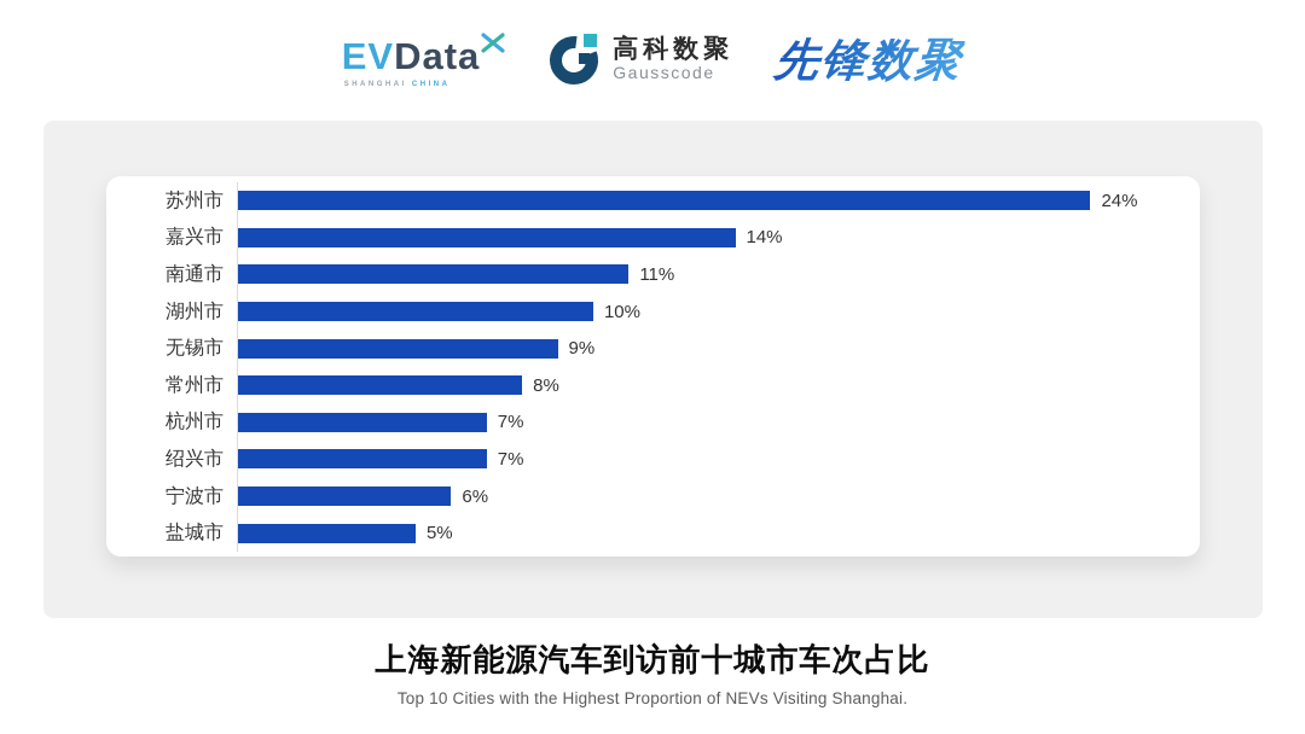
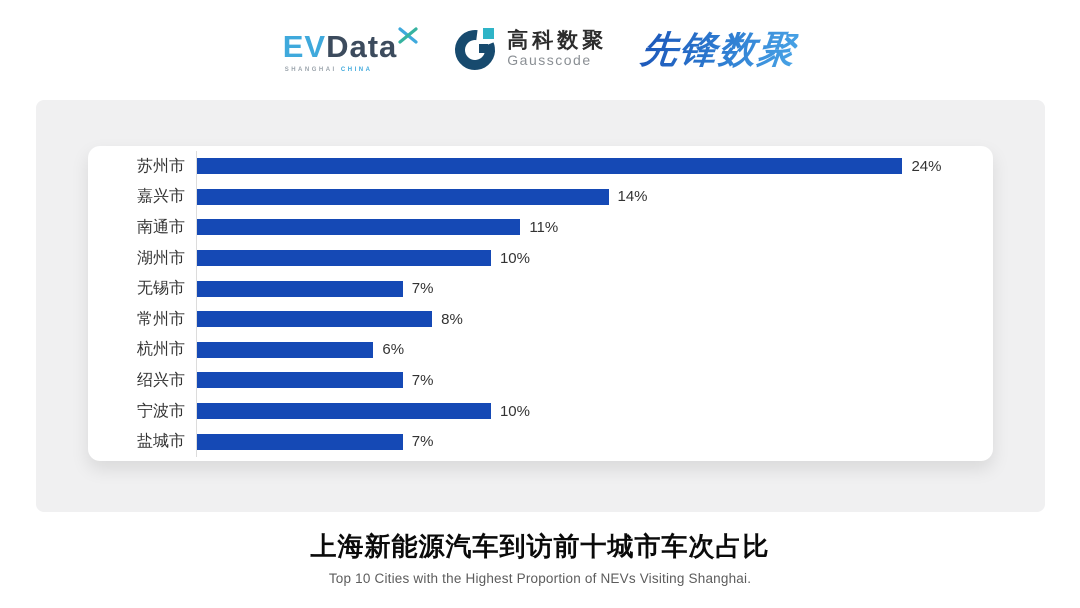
无锡市: 9% -> 7%
杭州市: 7% -> 6%
宁波市: 6% -> 10%
盐城市: 5% -> 7%
